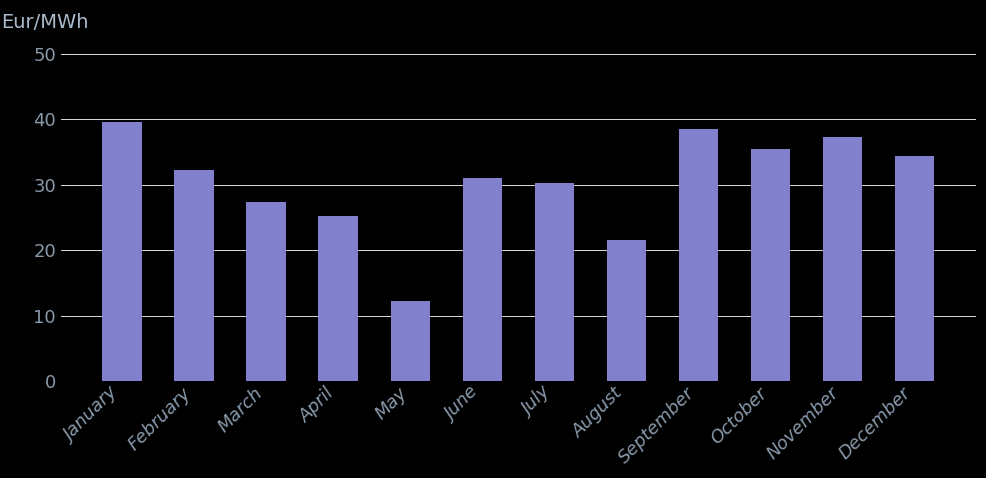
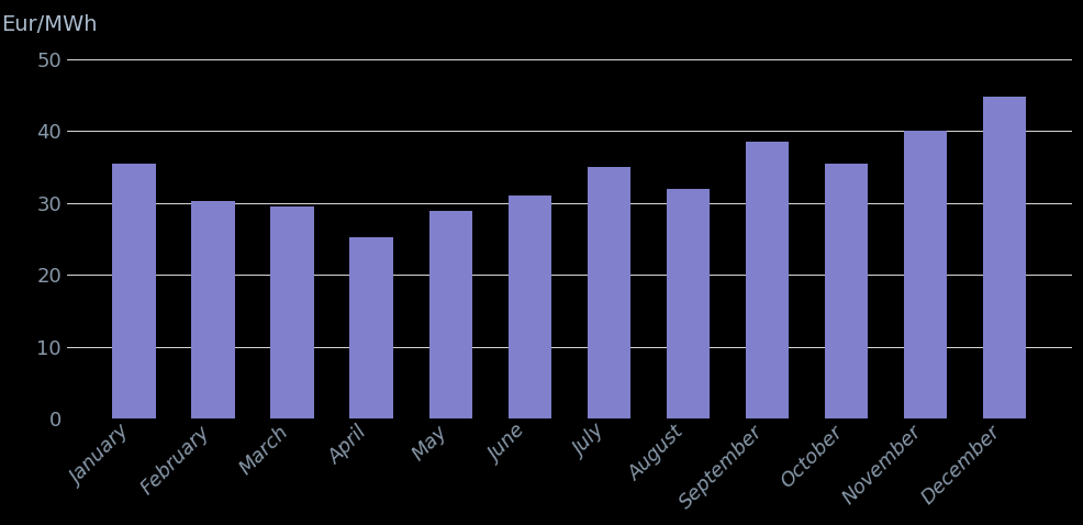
January: 39.6 -> 35.5
February: 32.2 -> 30.2
March: 27.4 -> 29.5
May: 12.2 -> 28.8
July: 30.2 -> 35.0
August: 21.6 -> 32.0
November: 37.2 -> 40.0
December: 34.4 -> 44.8
